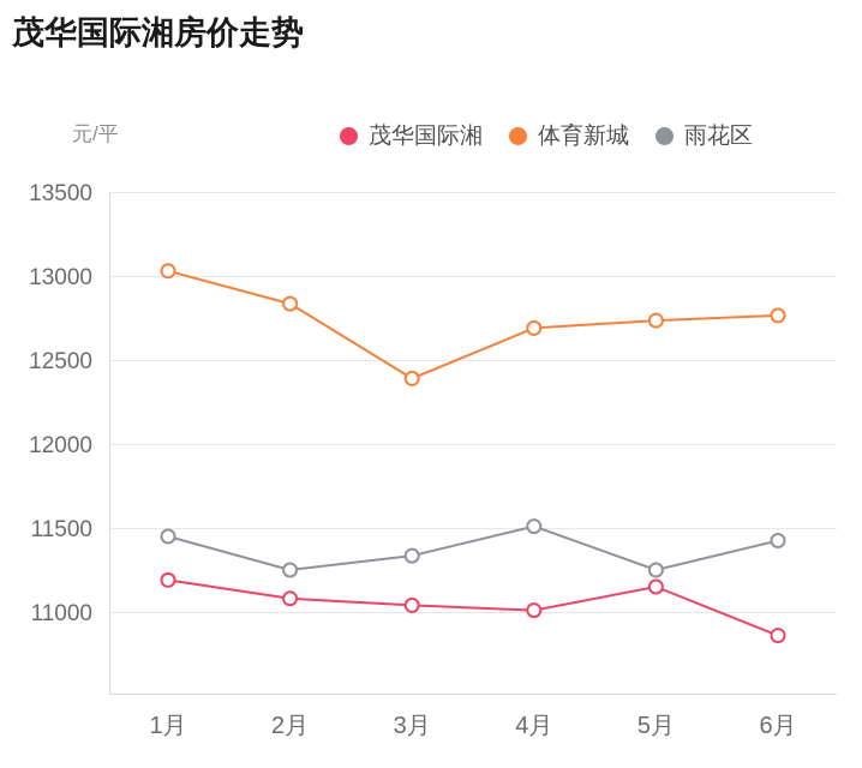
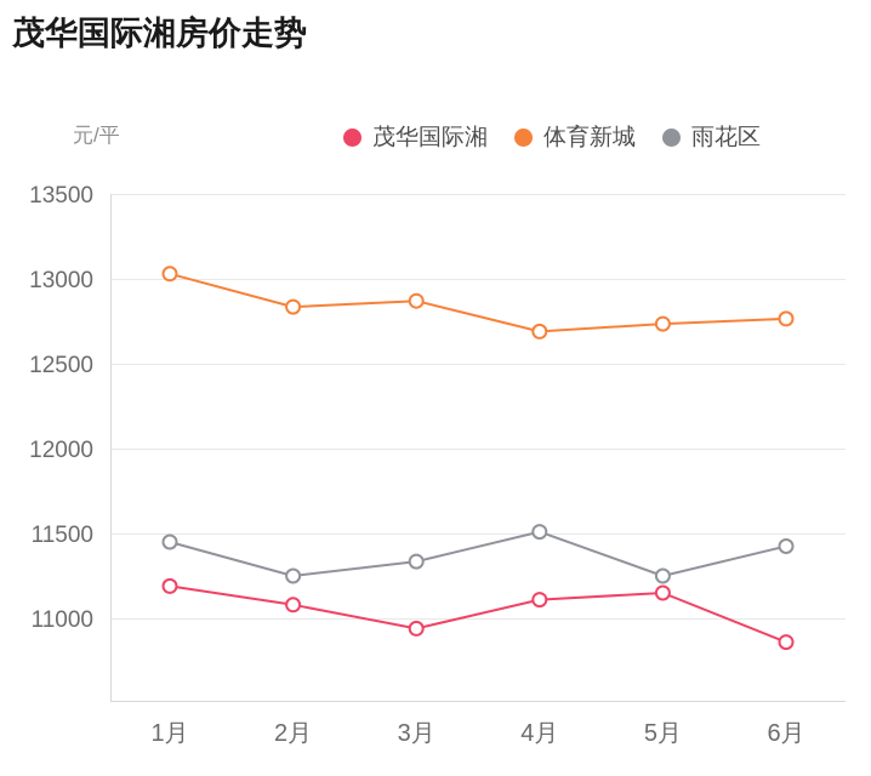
茂华国际湘/3月: 11040 -> 10940
体育新城/3月: 12390 -> 12870
茂华国际湘/4月: 11010 -> 11110
